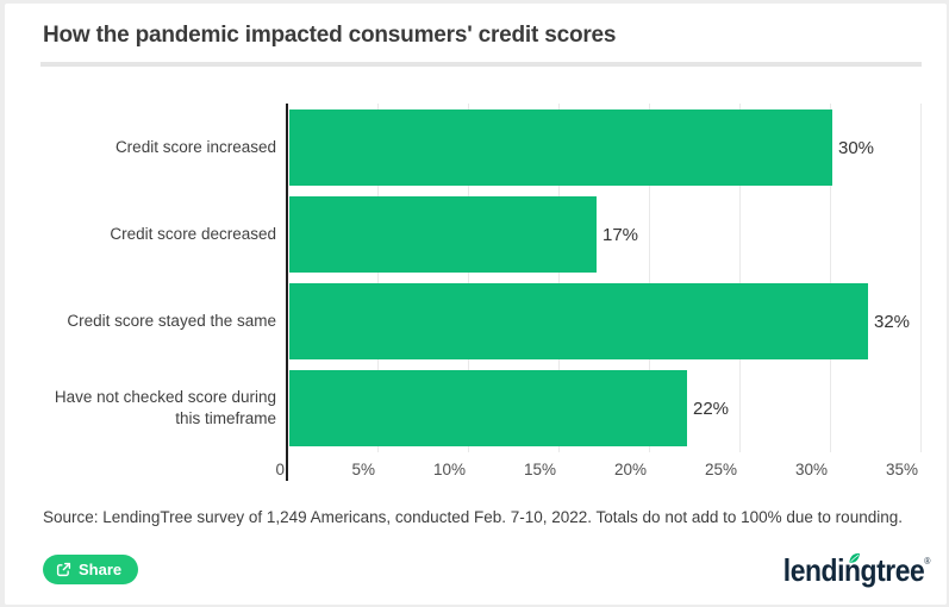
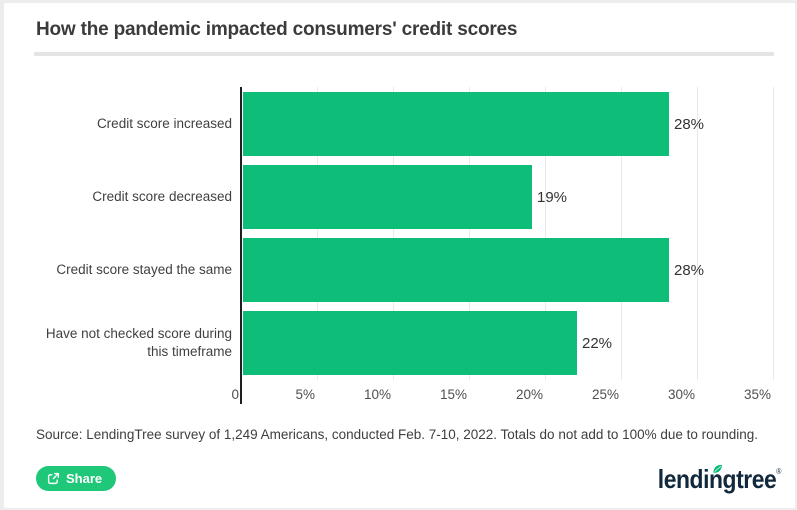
Credit score increased: 30% -> 28%
Credit score decreased: 17% -> 19%
Credit score stayed the same: 32% -> 28%
